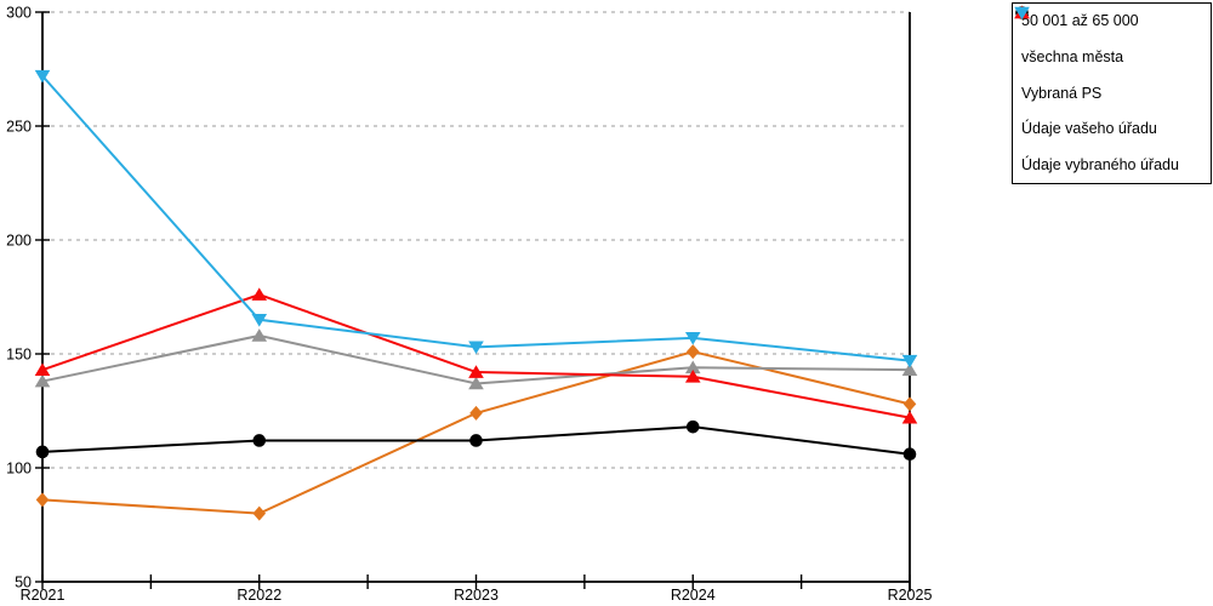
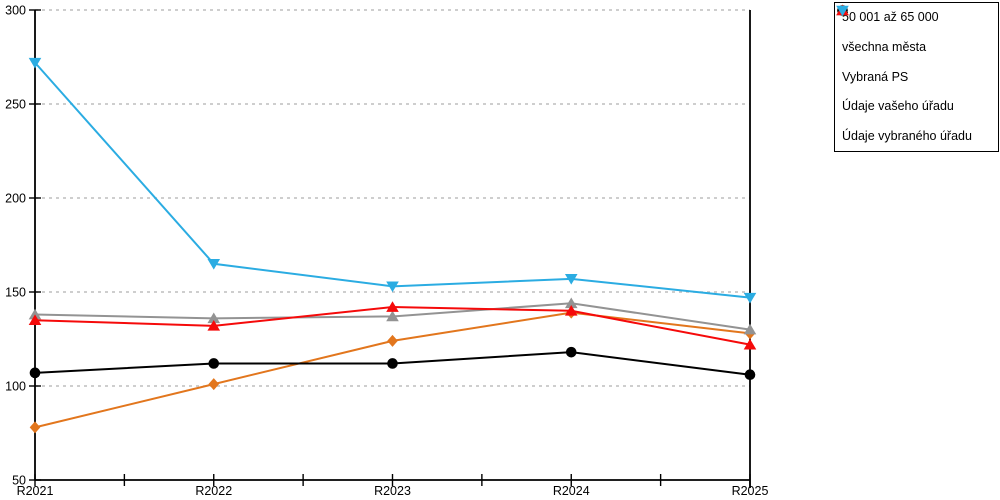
50 001 až 65 000/R2021: 86 -> 78
Údaje vašeho úřadu/R2021: 143 -> 135
50 001 až 65 000/R2022: 80 -> 101
Vybraná PS/R2022: 158 -> 136
Údaje vašeho úřadu/R2022: 176 -> 132
50 001 až 65 000/R2024: 151 -> 139
Vybraná PS/R2025: 143 -> 130
